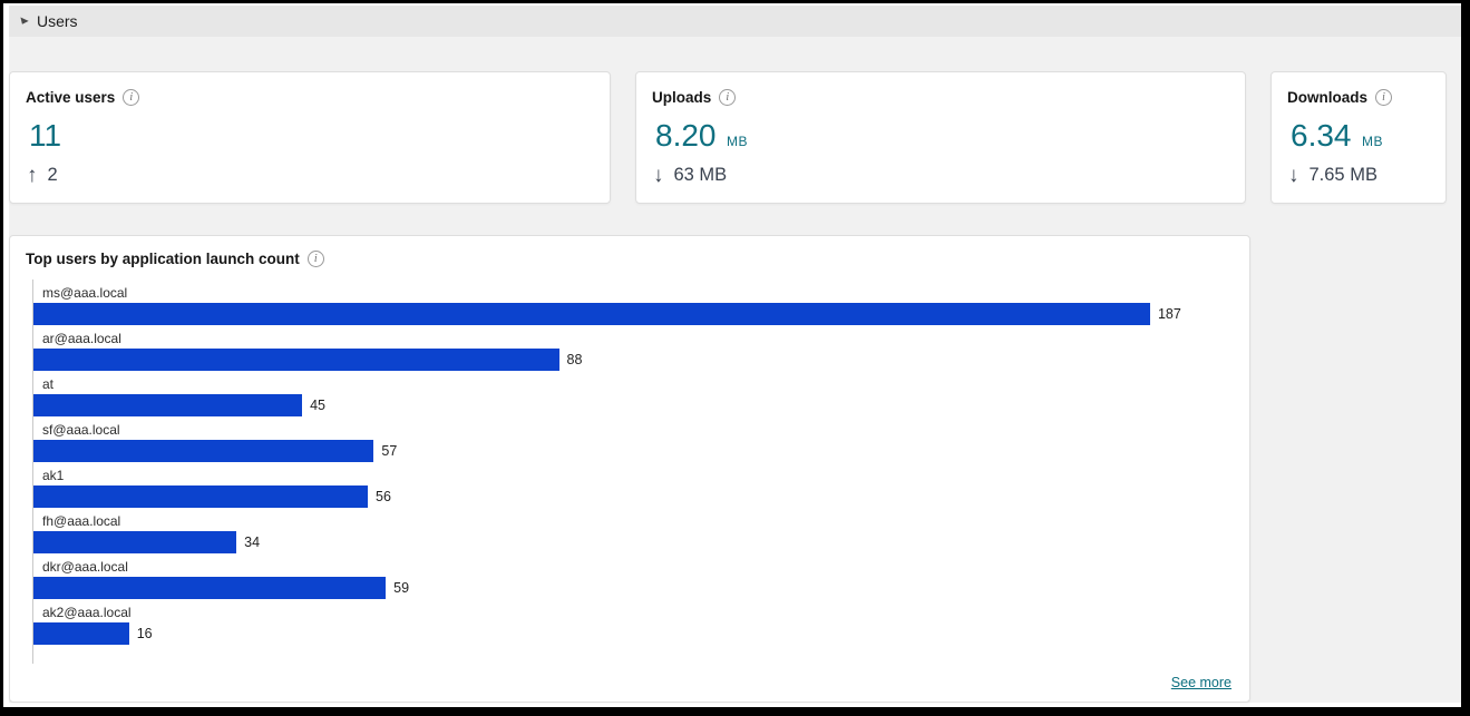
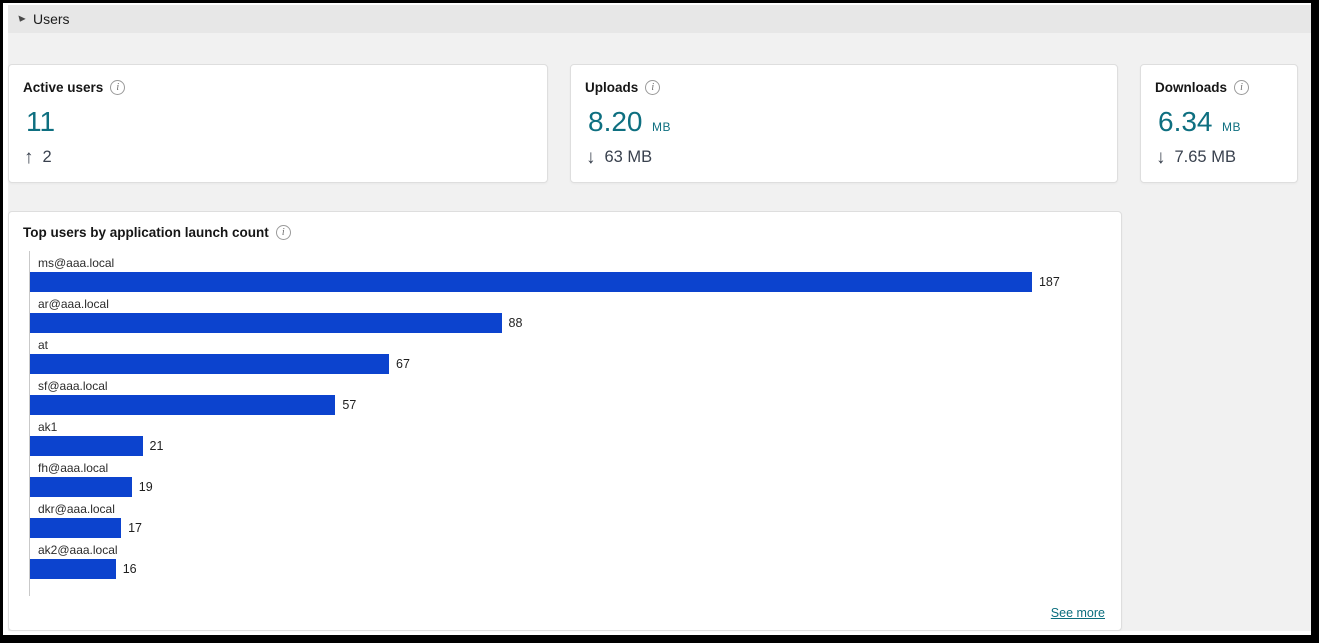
at: 45 -> 67
ak1: 56 -> 21
fh@aaa.local: 34 -> 19
dkr@aaa.local: 59 -> 17
